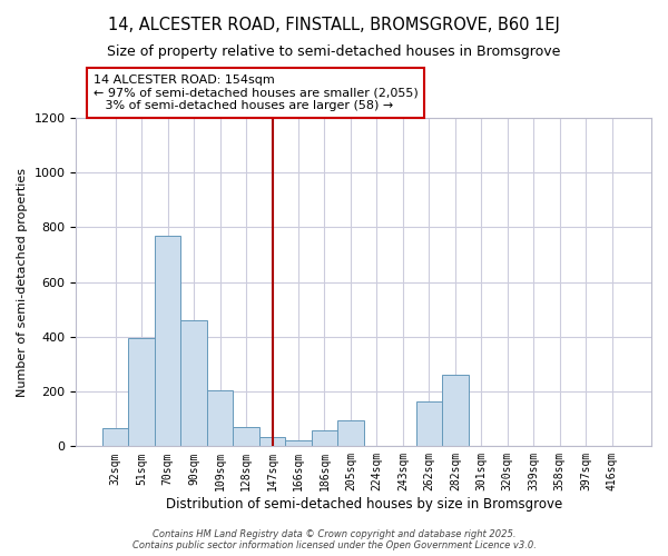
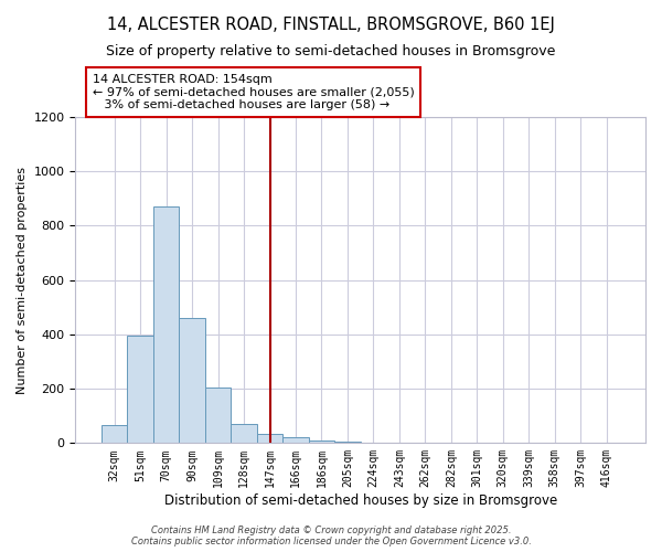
70sqm: 770 -> 870
186sqm: 60 -> 10
205sqm: 95 -> 5
262sqm: 165 -> 2
282sqm: 260 -> 1
